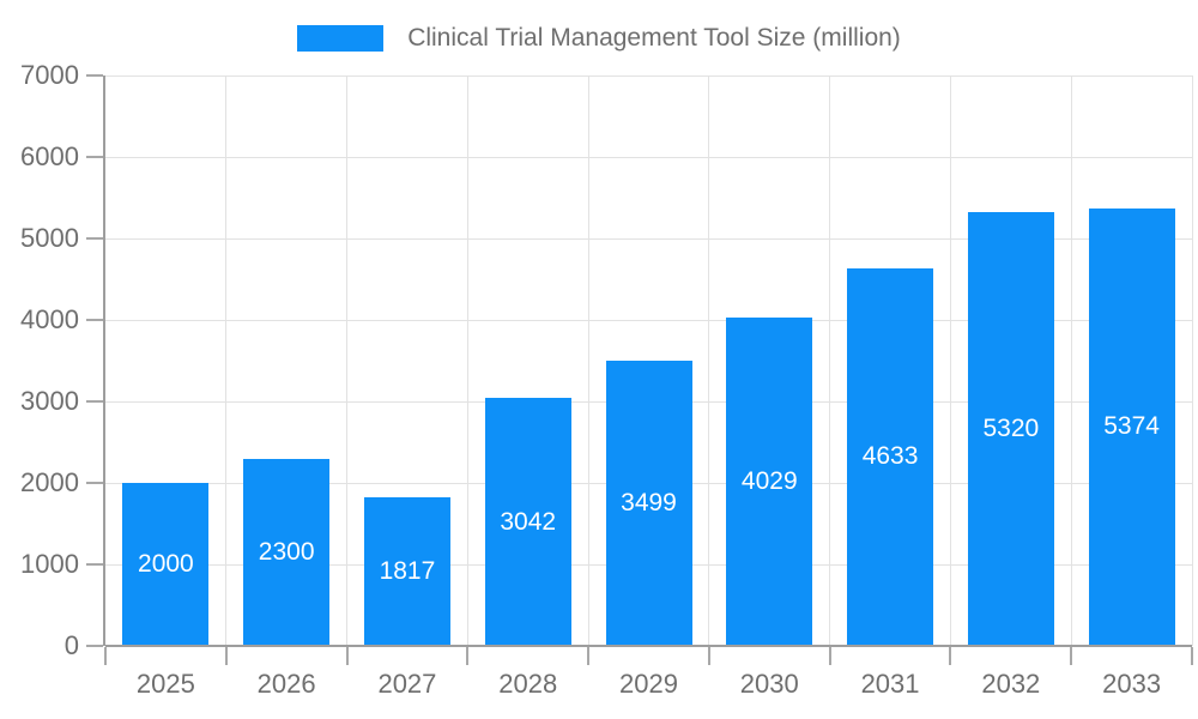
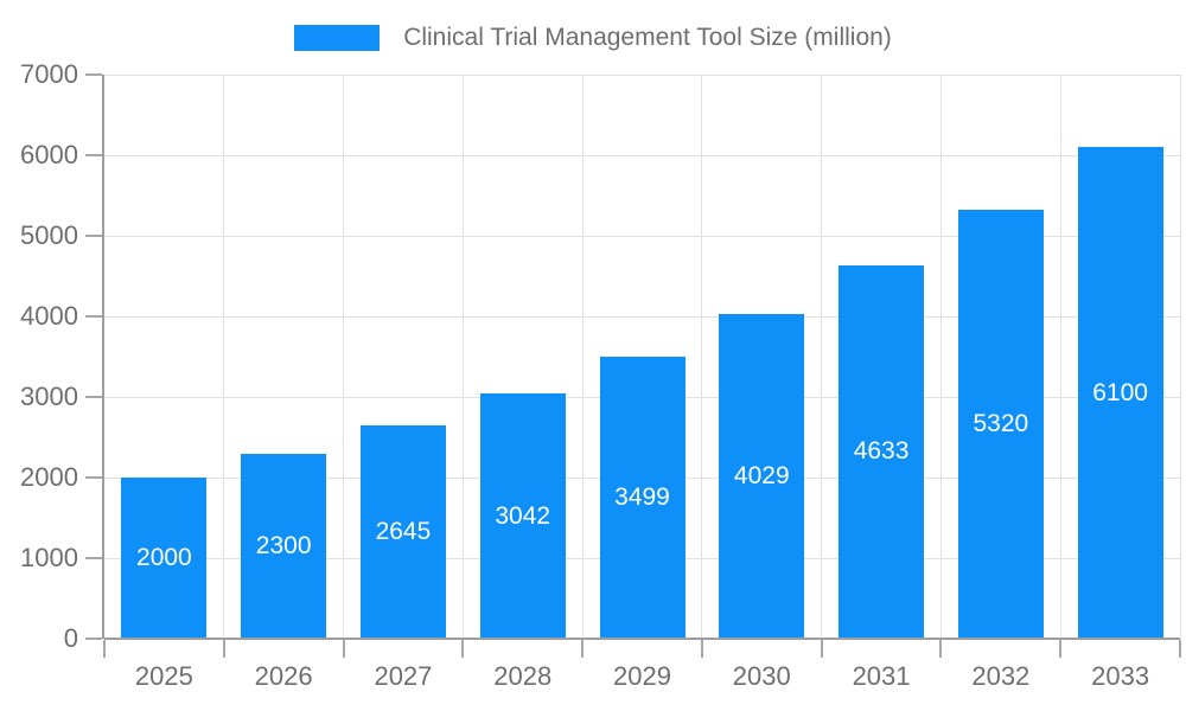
2027: 1817 -> 2645
2033: 5374 -> 6100
